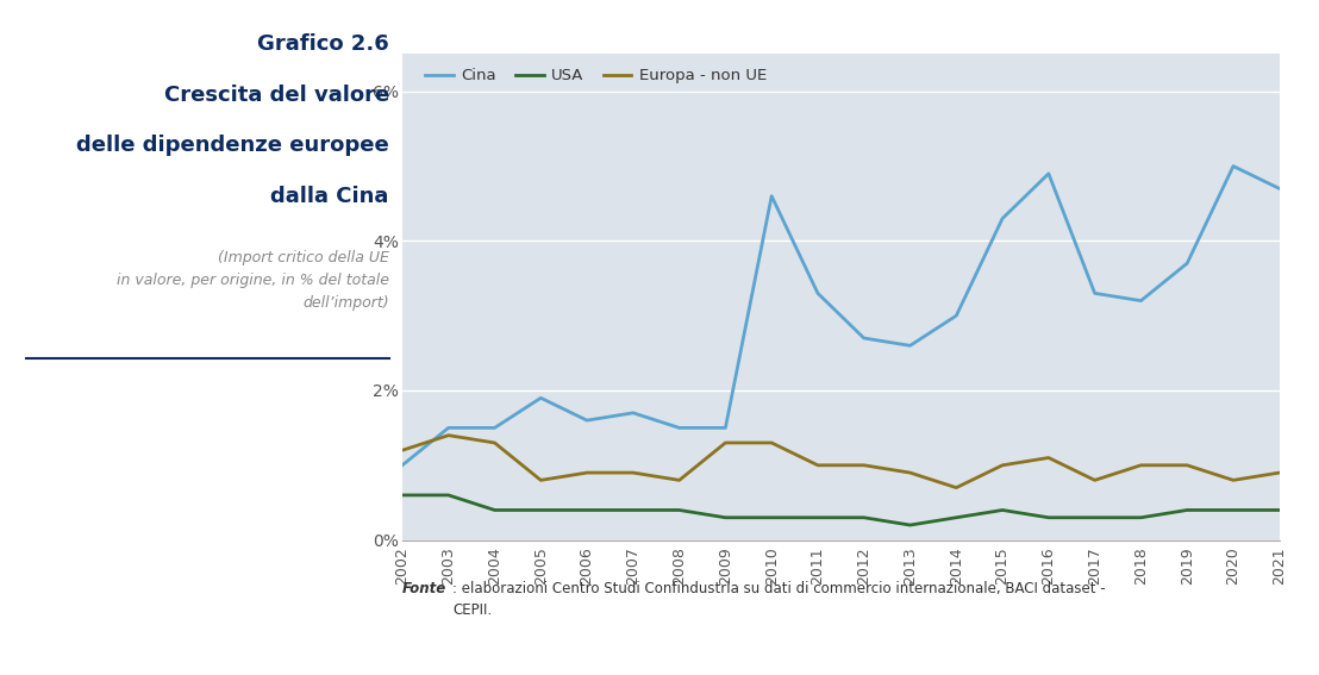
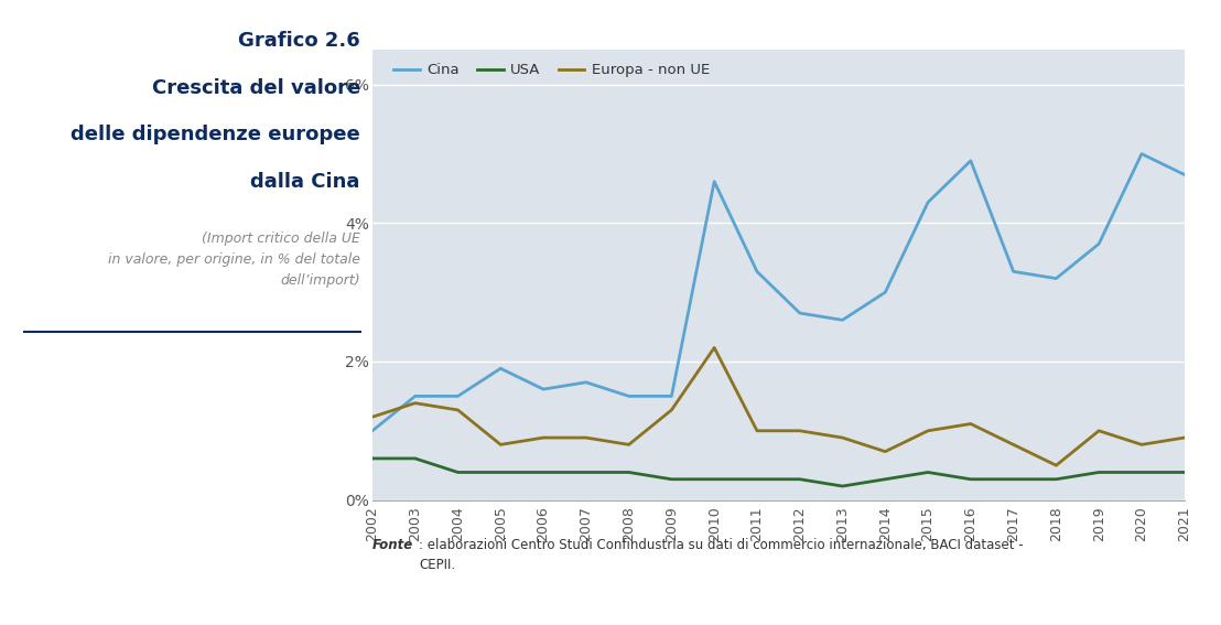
Europa - non UE/2010: 1.3% -> 2.2%
Europa - non UE/2018: 1.0% -> 0.5%
